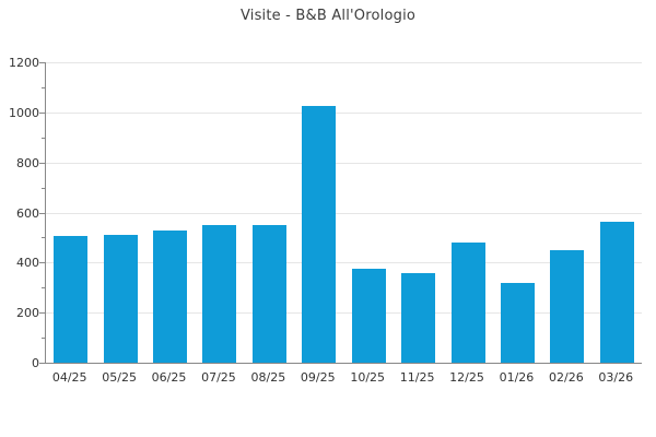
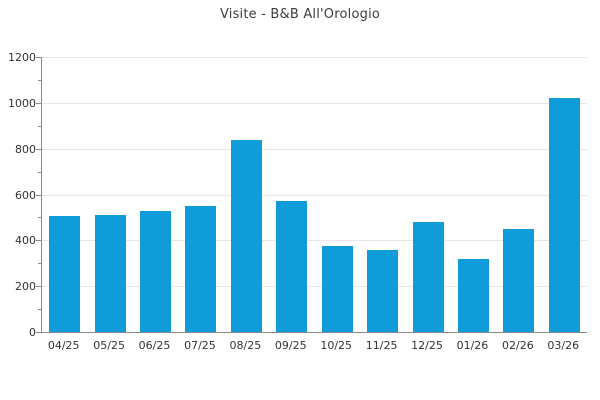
08/25: 550 -> 840
09/25: 1020 -> 570
03/26: 560 -> 1020
